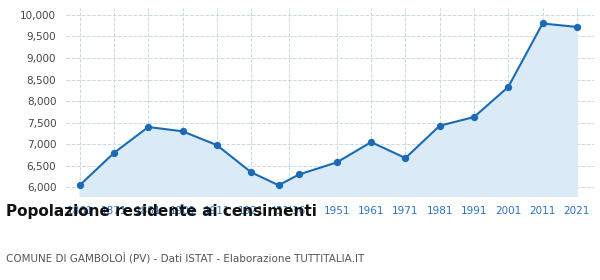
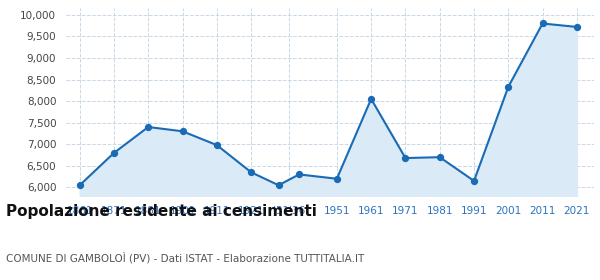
1951: 6,580 -> 6,200
1961: 7,050 -> 8,050
1981: 7,430 -> 6,700
1991: 7,630 -> 6,150
